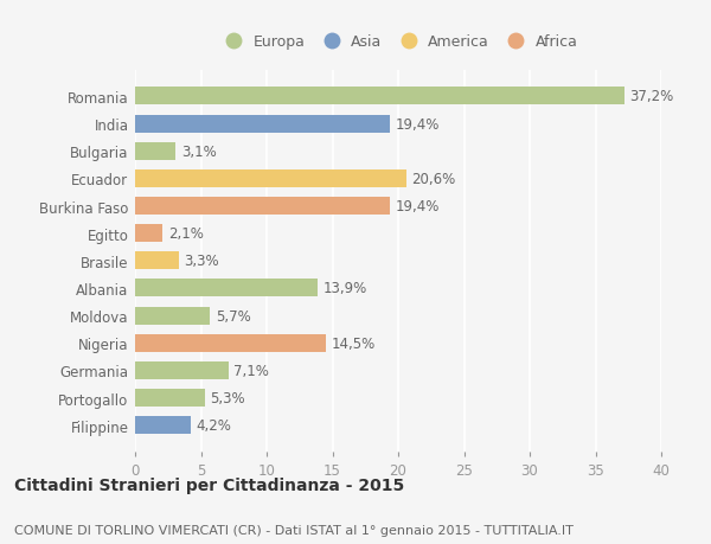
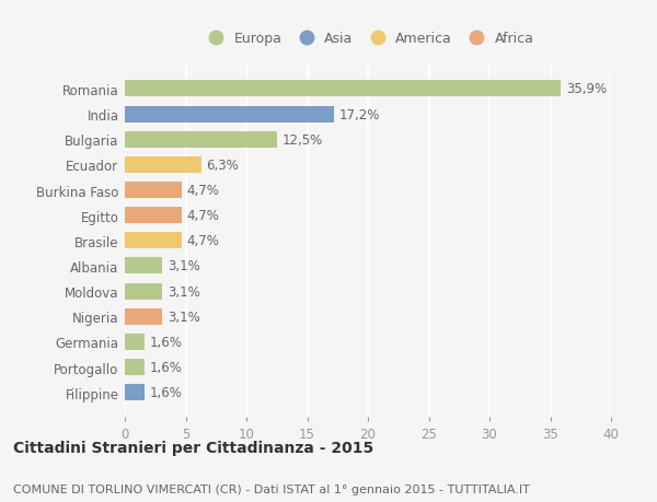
Romania: 37,2% -> 35,9%
India: 19,4% -> 17,2%
Bulgaria: 3,1% -> 12,5%
Ecuador: 20,6% -> 6,3%
Burkina Faso: 19,4% -> 4,7%
Egitto: 2,1% -> 4,7%
Brasile: 3,3% -> 4,7%
Albania: 13,9% -> 3,1%
Moldova: 5,7% -> 3,1%
Nigeria: 14,5% -> 3,1%
Germania: 7,1% -> 1,6%
Portogallo: 5,3% -> 1,6%
Filippine: 4,2% -> 1,6%
